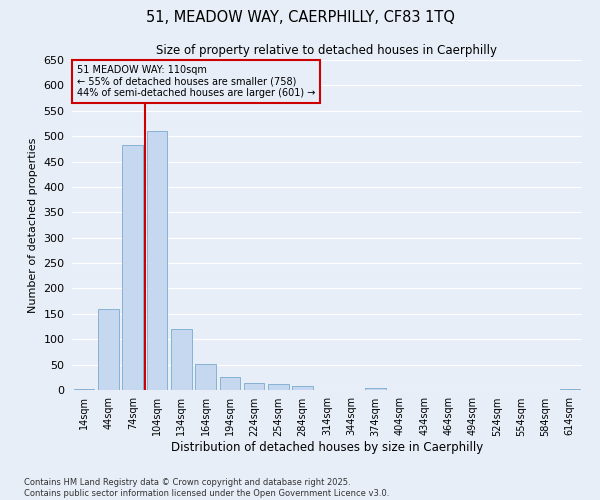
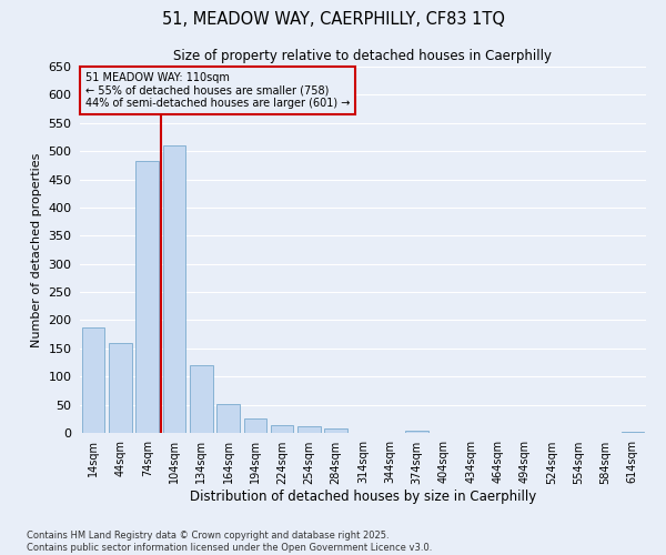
14sqm: 2 -> 188
